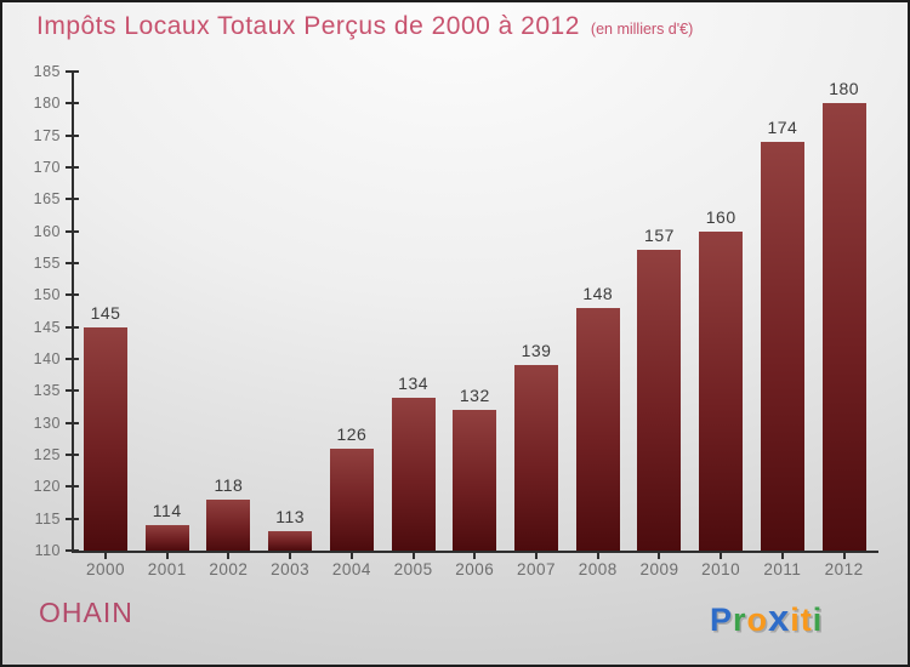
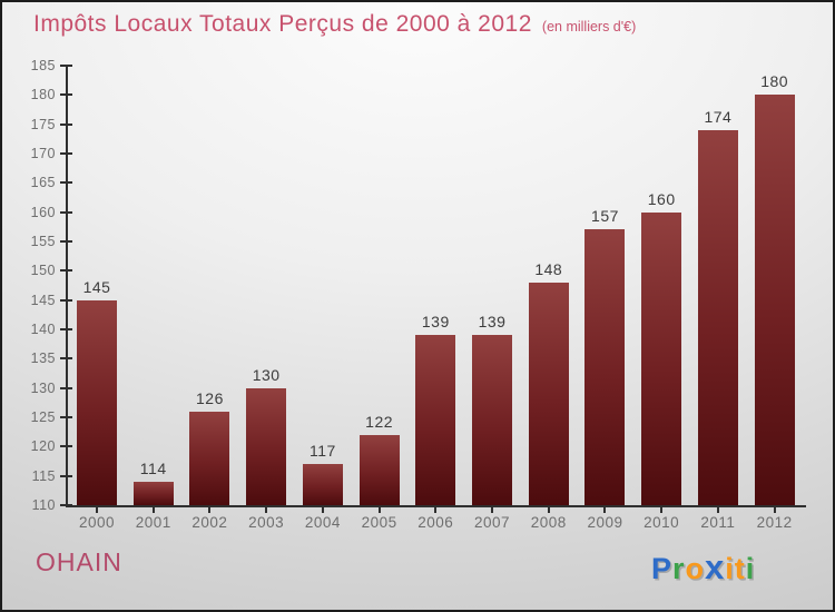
2002: 118 -> 126
2003: 113 -> 130
2004: 126 -> 117
2005: 134 -> 122
2006: 132 -> 139
